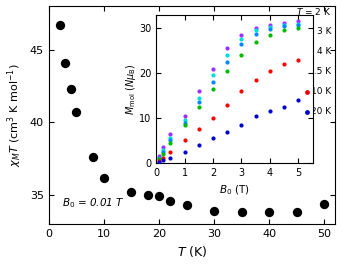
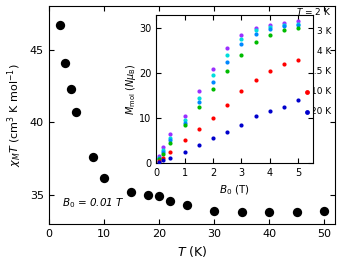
50: 34.4 -> 33.9
